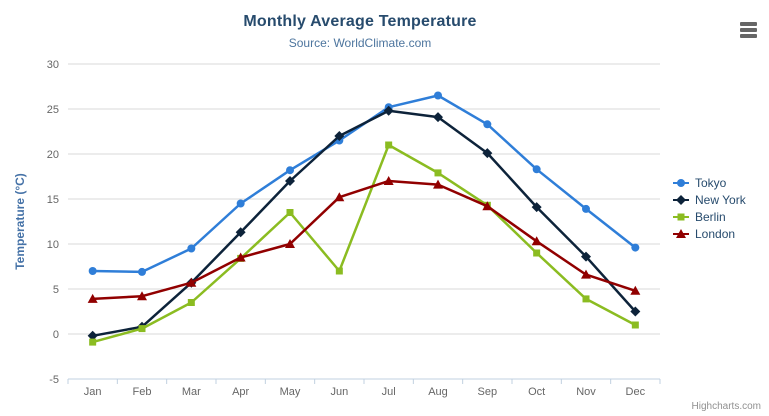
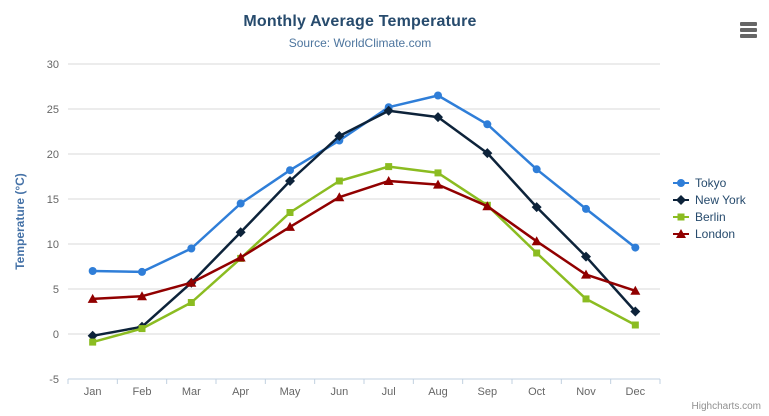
London/May: 10 -> 12
Berlin/Jun: 7 -> 17
Berlin/Jul: 21 -> 19
